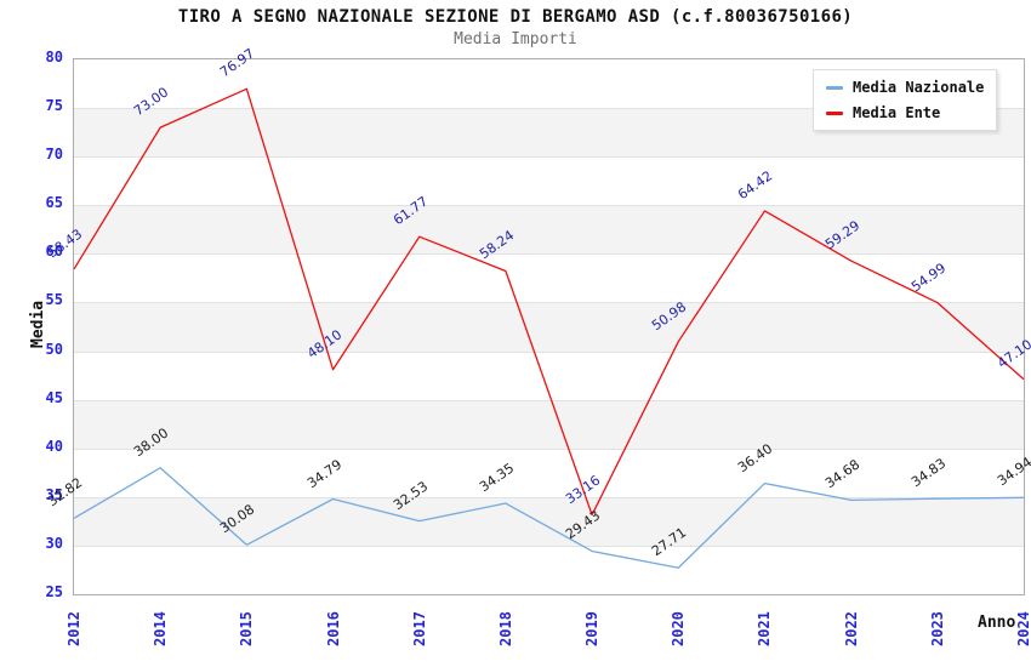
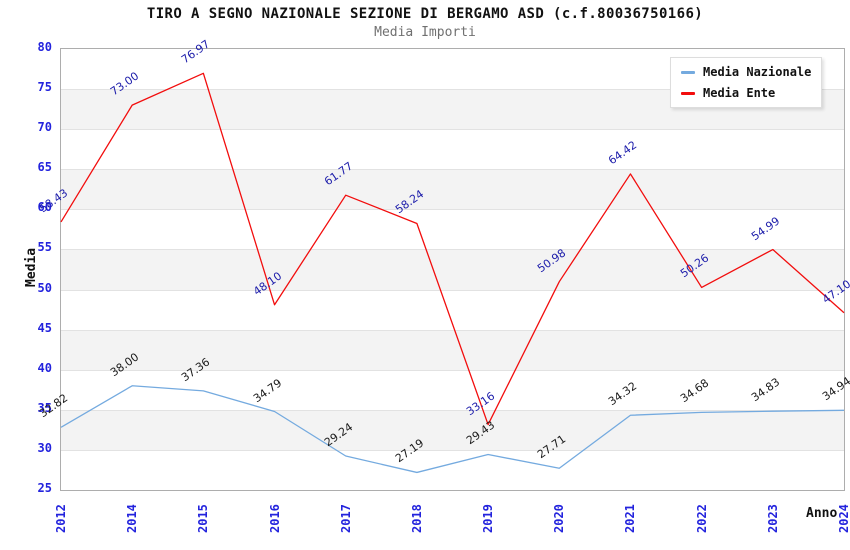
Media Nazionale/2015: 30.08 -> 37.36
Media Nazionale/2017: 32.53 -> 29.24
Media Nazionale/2018: 34.35 -> 27.19
Media Nazionale/2021: 36.40 -> 34.32
Media Ente/2022: 59.29 -> 50.26
